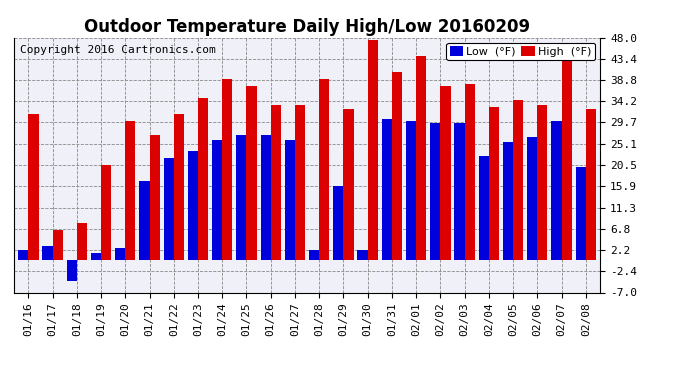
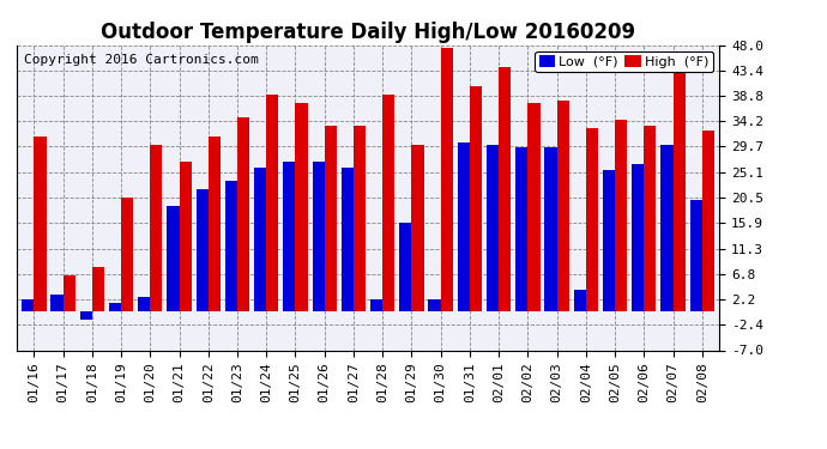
Low (°F)/01/18: -4.5 -> -1.5
Low (°F)/01/21: 17.0 -> 19.0
High (°F)/01/29: 32.5 -> 30.0
Low (°F)/02/04: 22.5 -> 4.0
